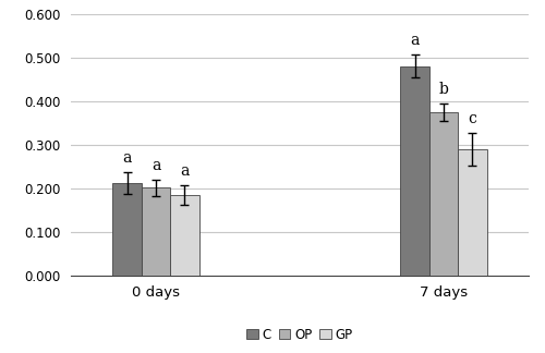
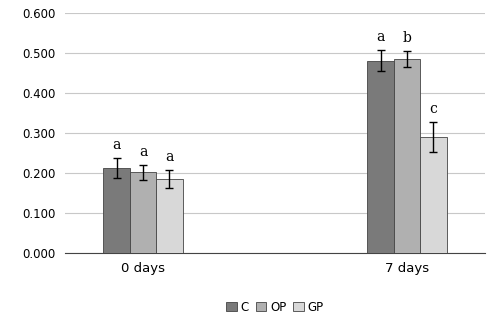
OP/7 days: 0.375 -> 0.485
